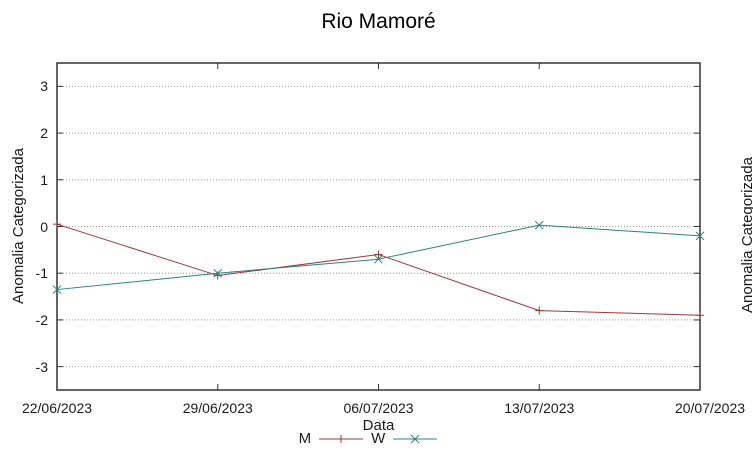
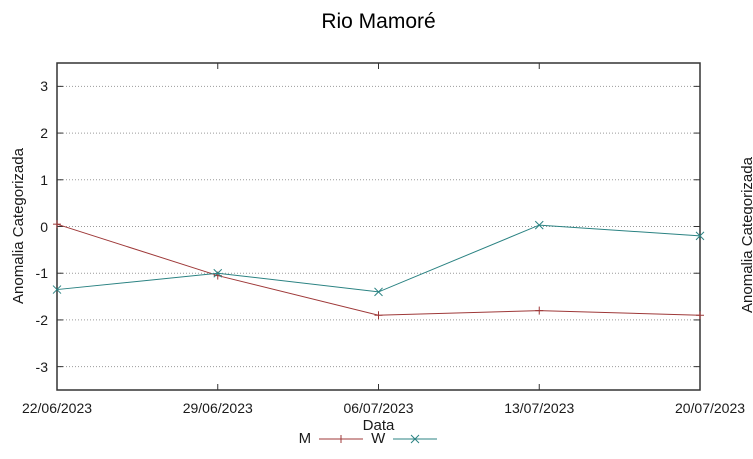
M/06/07/2023: -0.6 -> -1.9
W/06/07/2023: -0.7 -> -1.4
